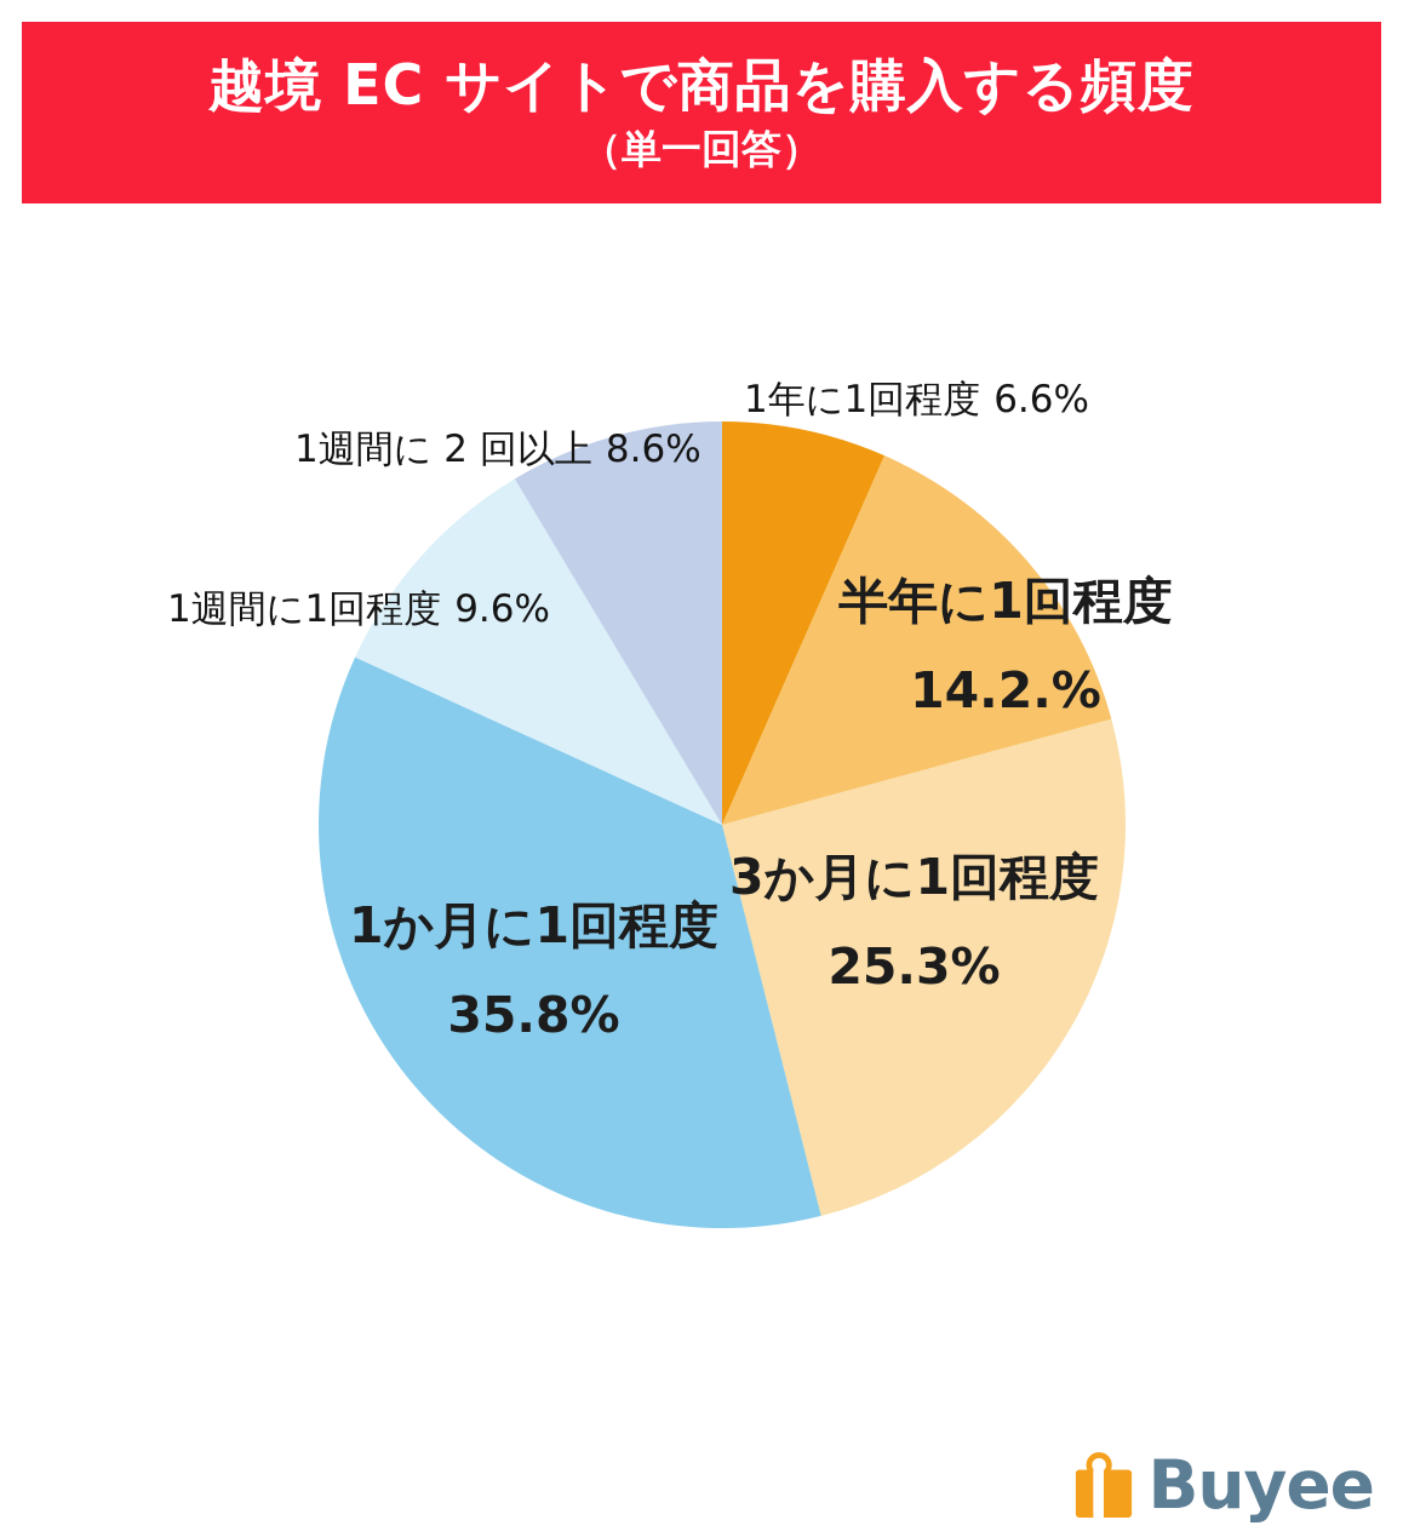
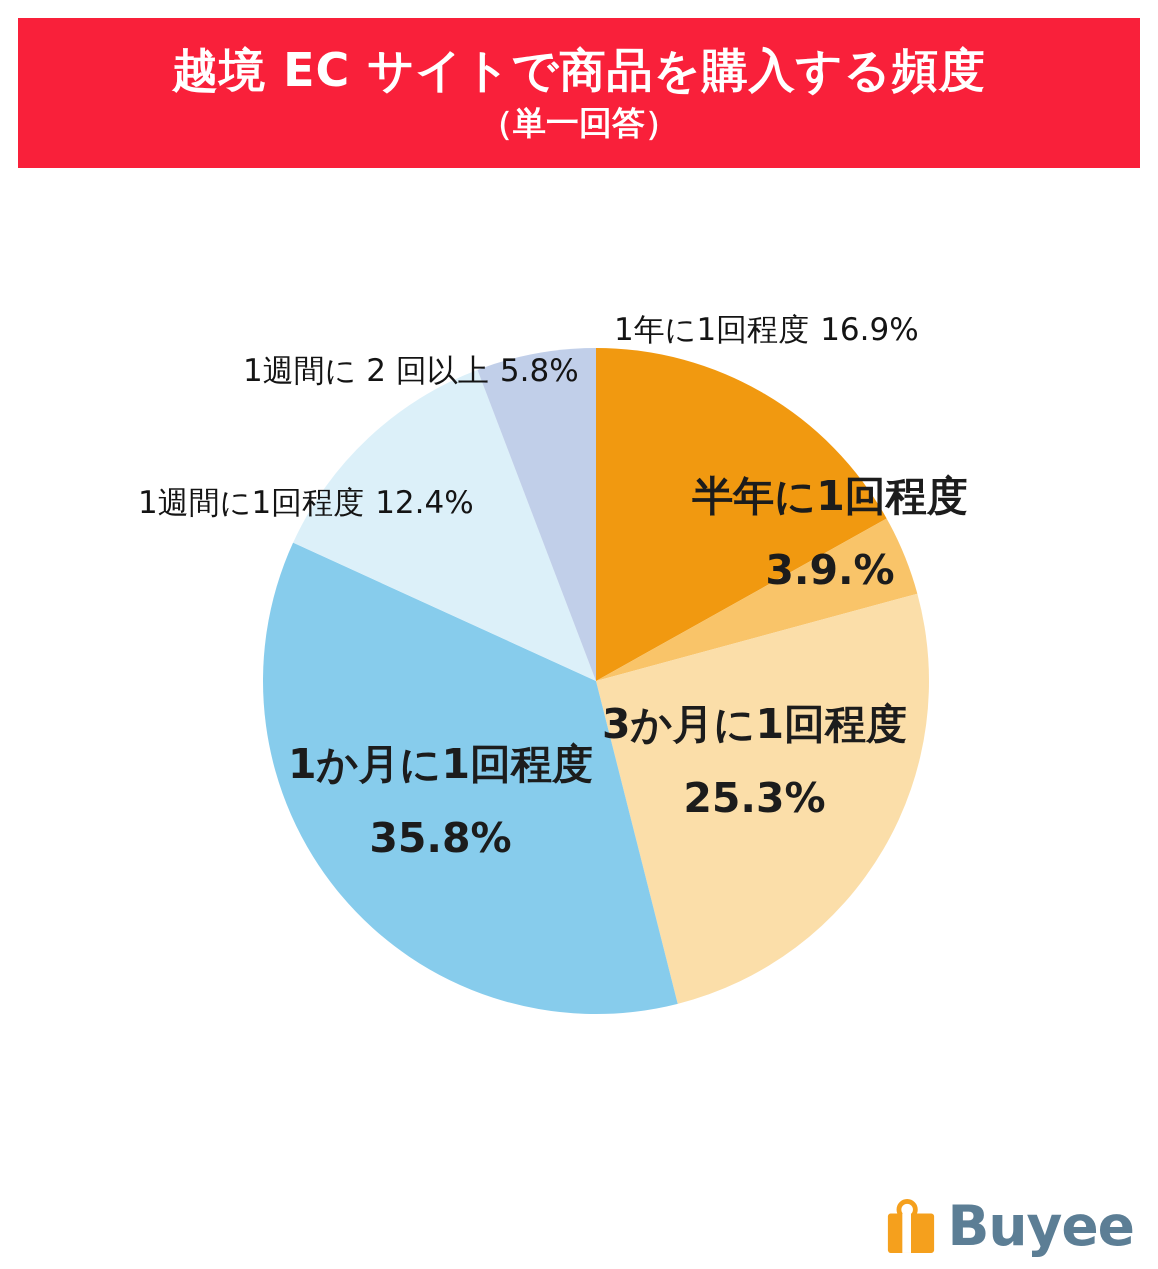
1年に1回程度: 6.6% -> 16.9%
半年に1回程度: 14.2 -> 3.9
1週間に1回程度: 9.6% -> 12.4%
1週間に 2 回以上: 8.6% -> 5.8%
